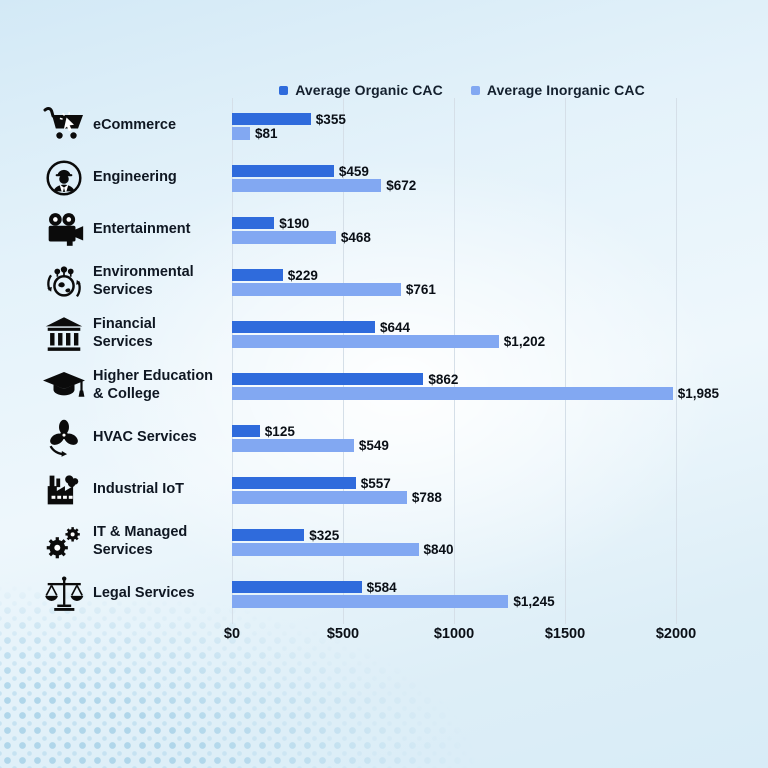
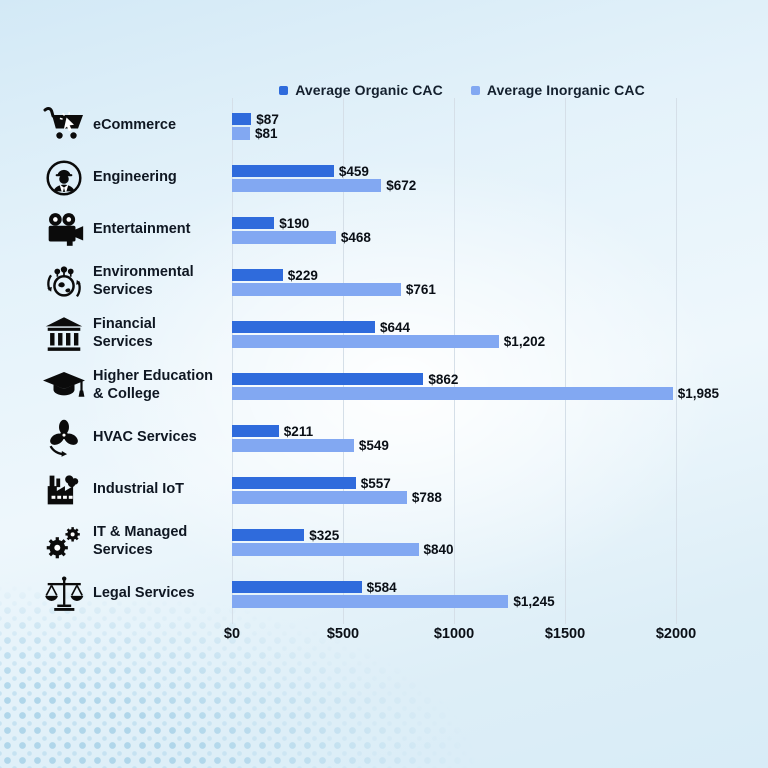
Average Organic CAC/eCommerce: $355 -> $87
Average Organic CAC/HVAC Services: $125 -> $211
